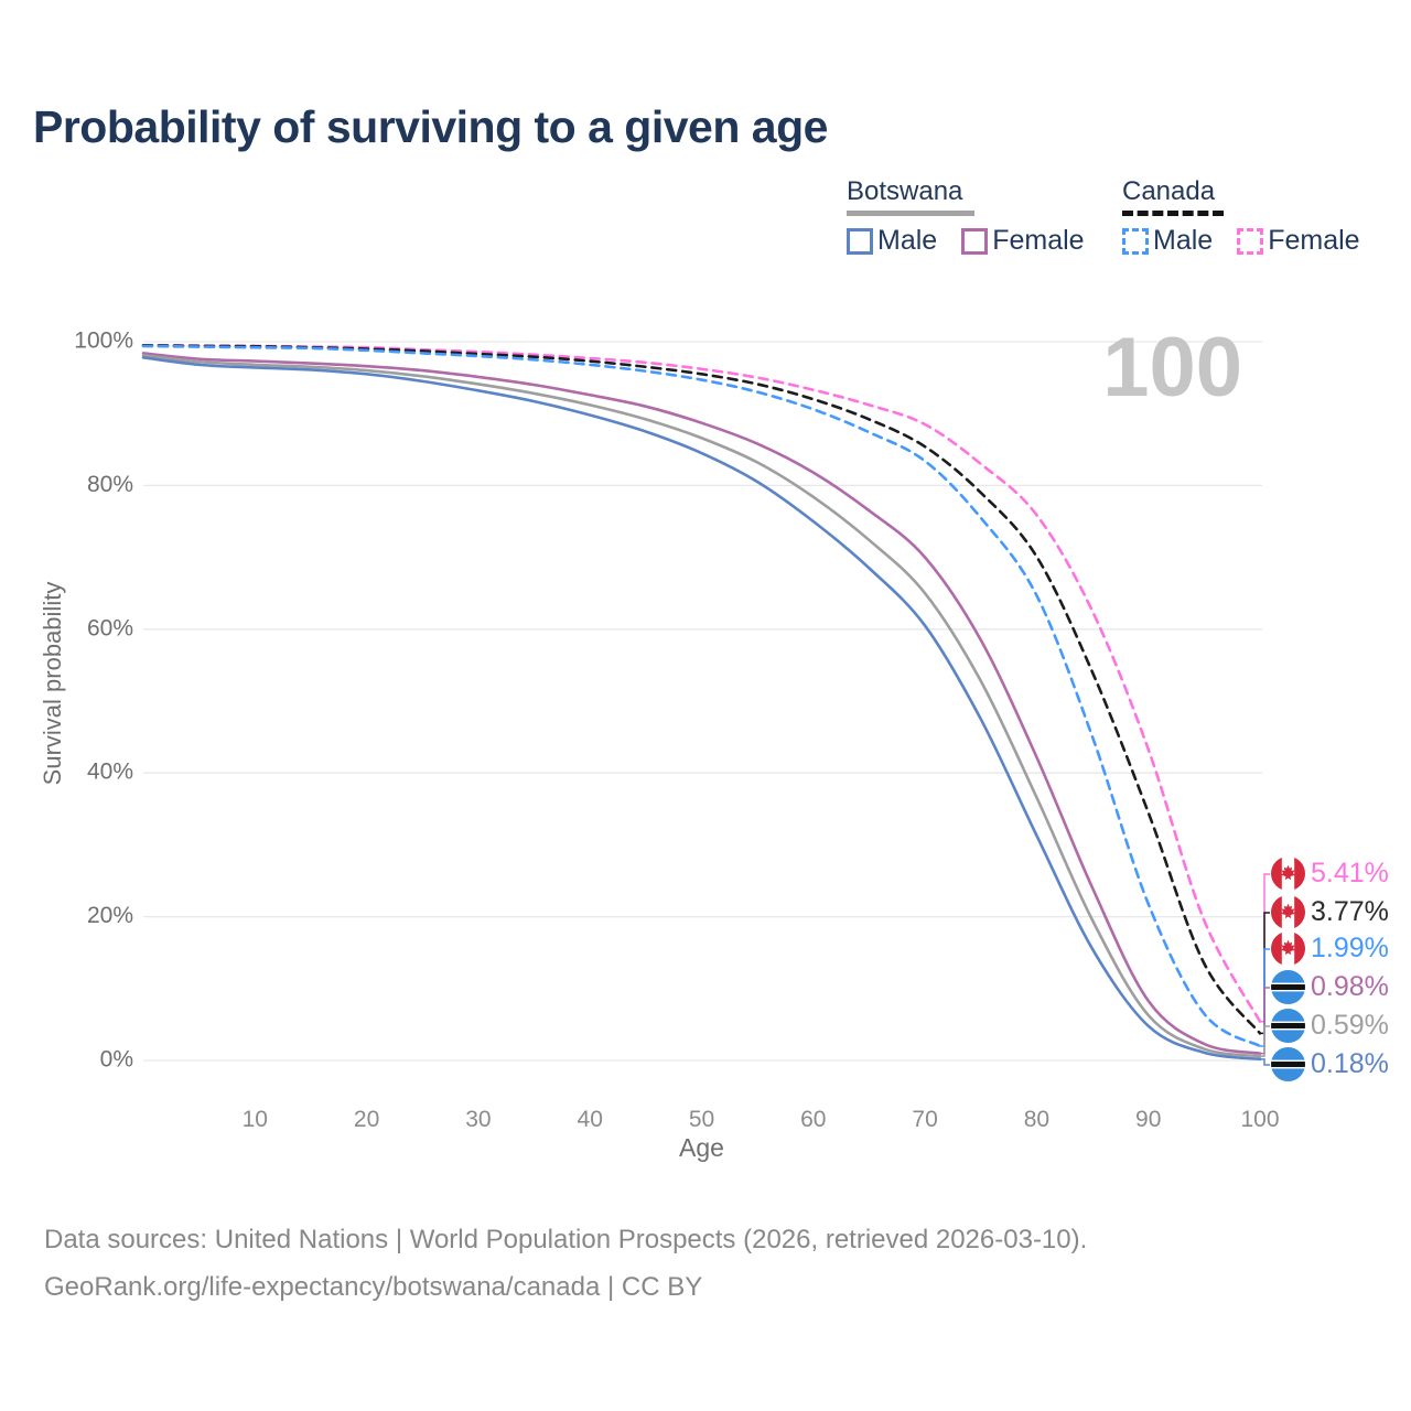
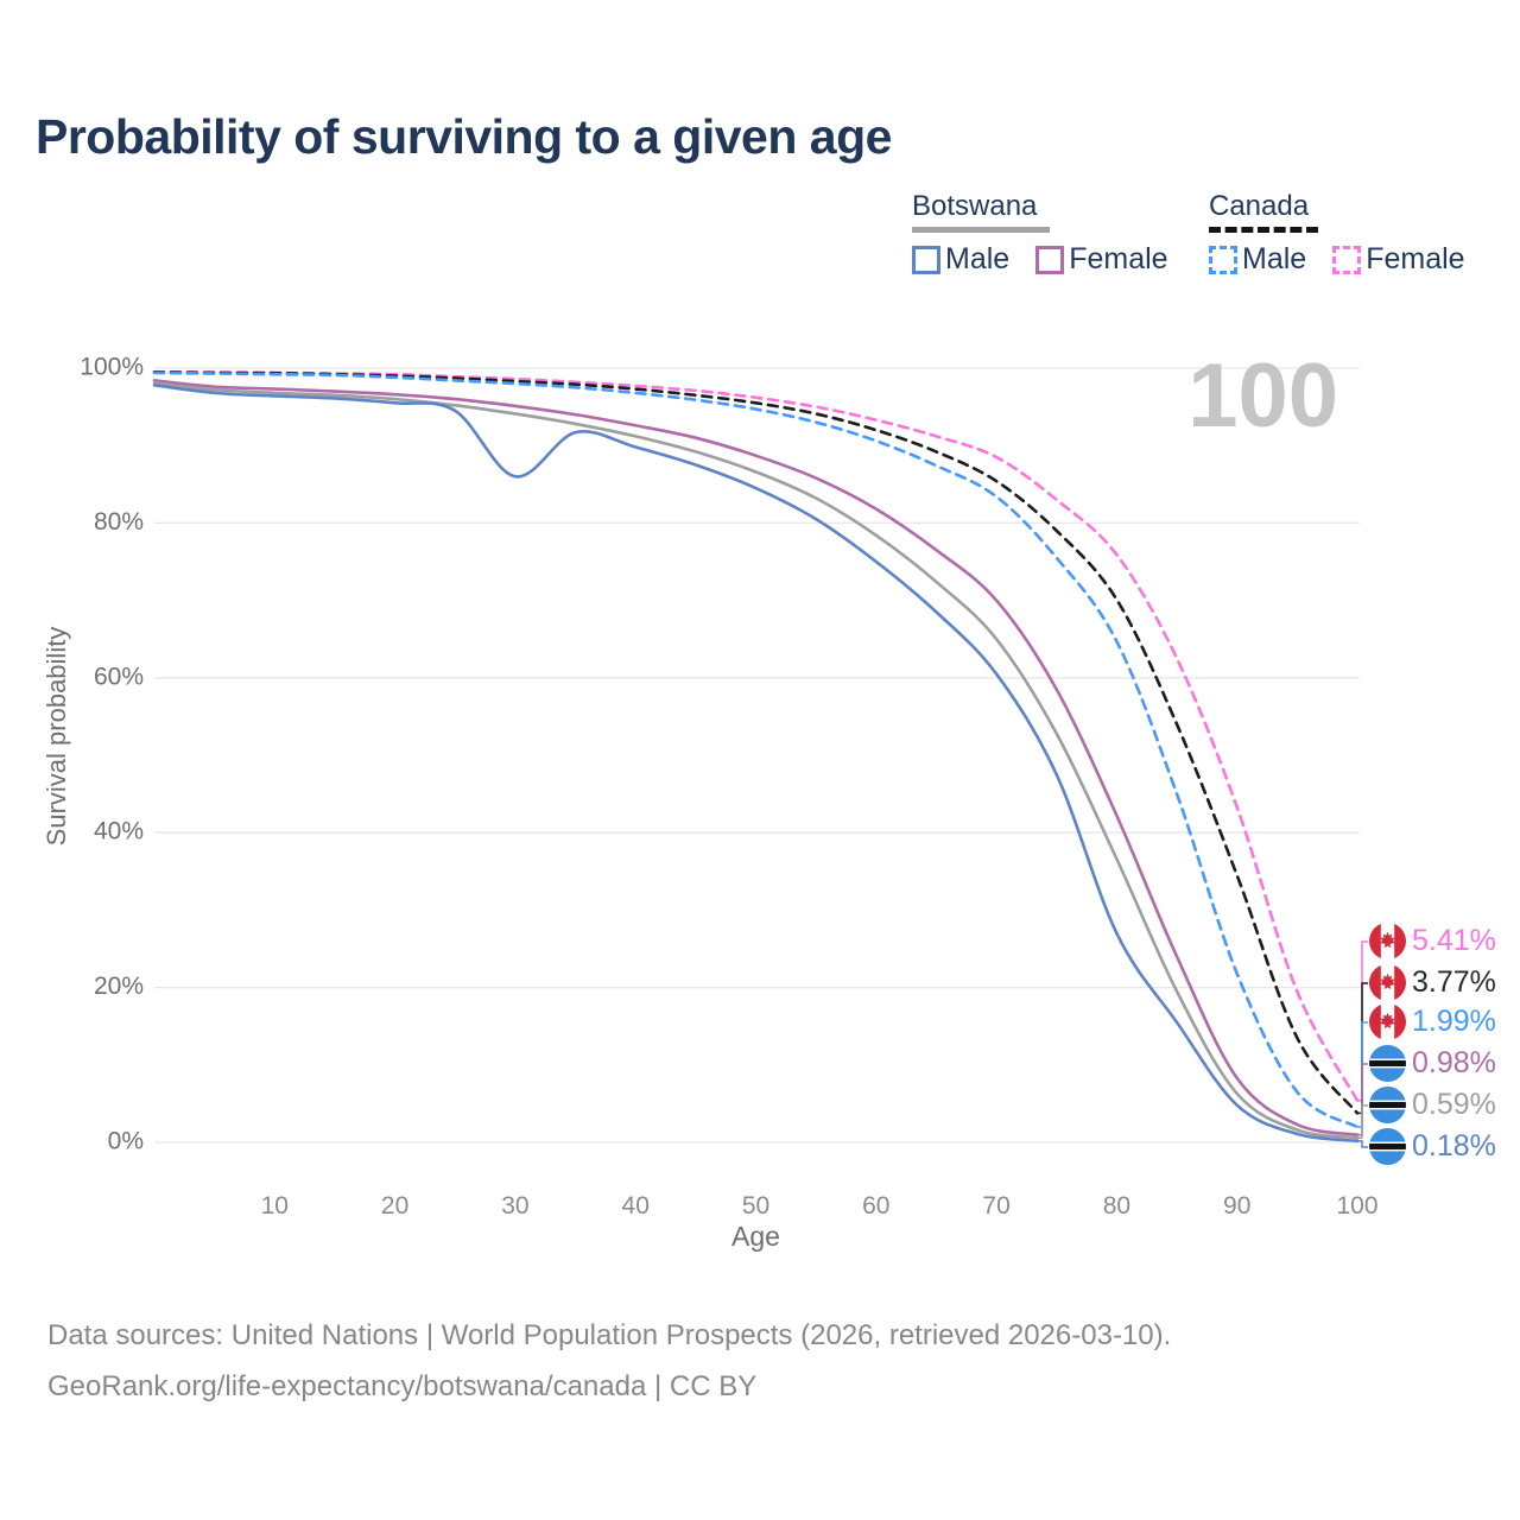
Botswana Male/30: 93% -> 86%
Botswana Male/80: 31% -> 27%
